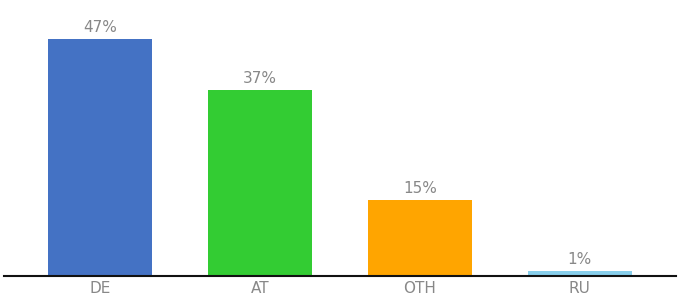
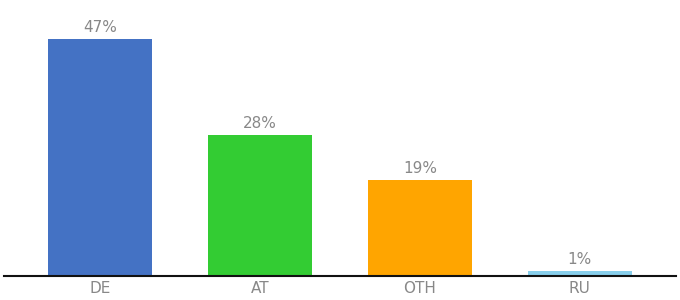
AT: 37% -> 28%
OTH: 15% -> 19%
